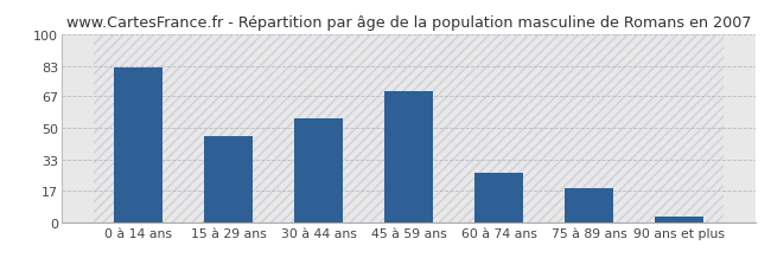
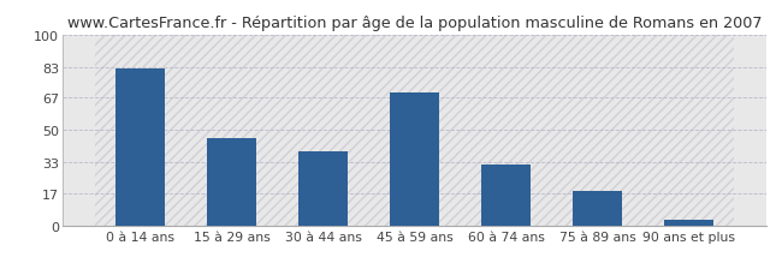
30 à 44 ans: 55 -> 39
60 à 74 ans: 26 -> 32
